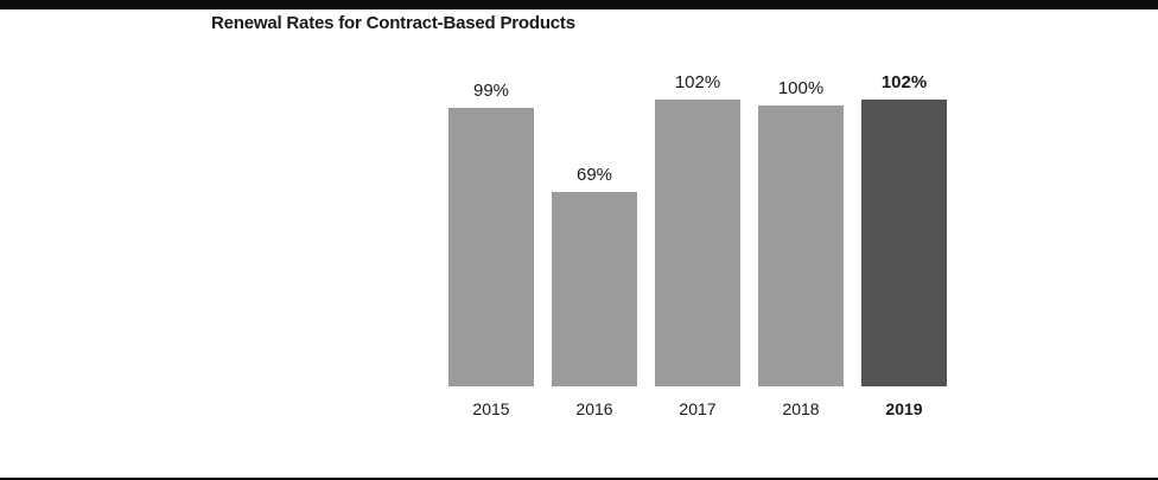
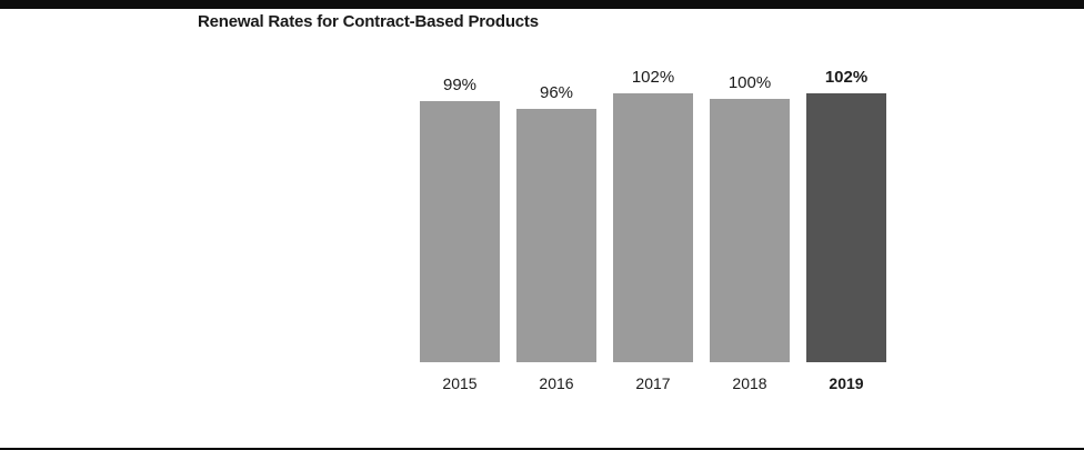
2016: 69% -> 96%
